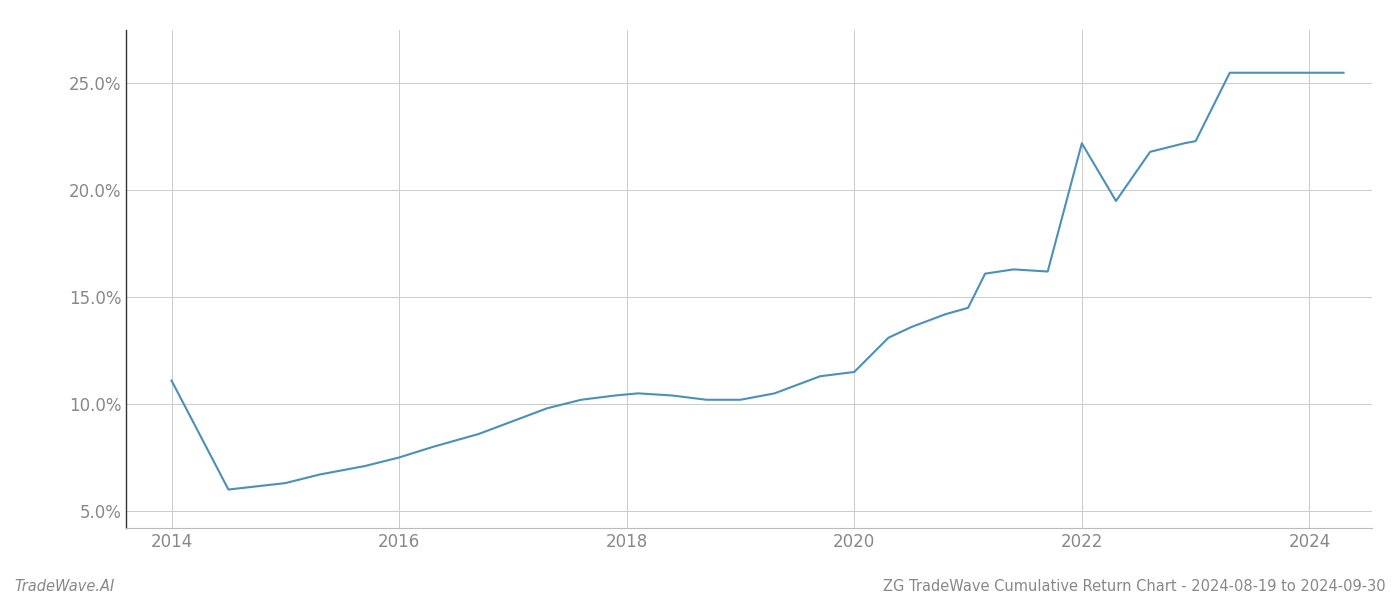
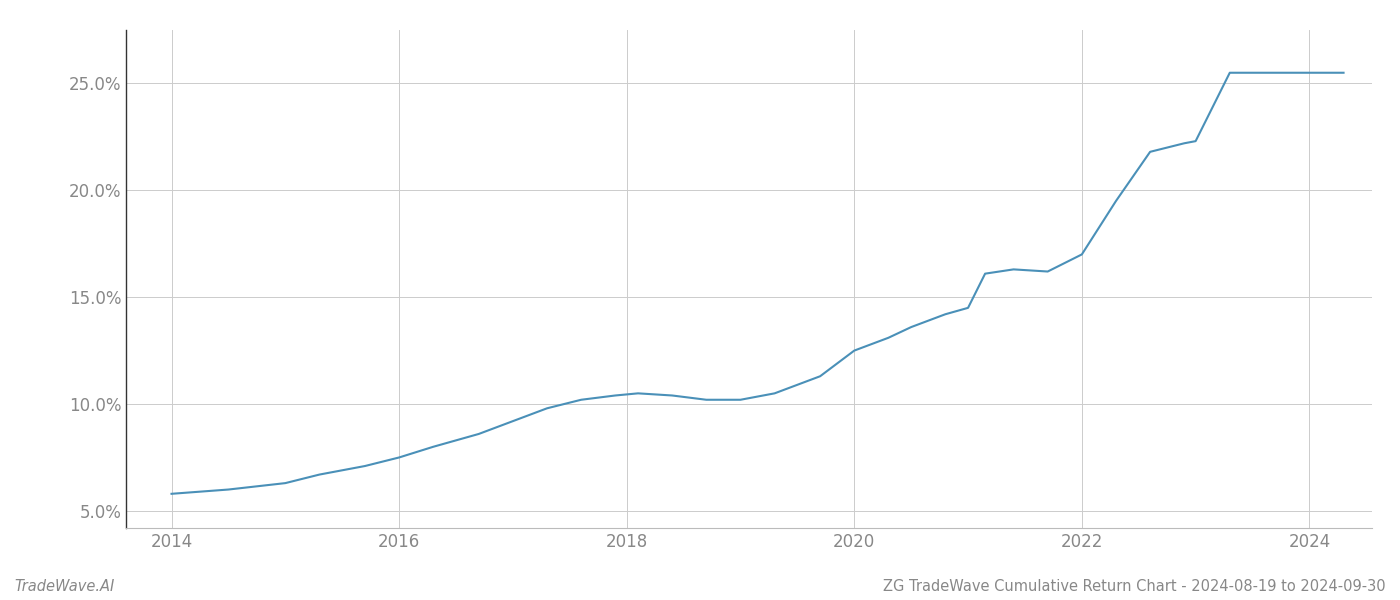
2014: 11.1% -> 5.8%
2020: 11.5% -> 12.5%
2022: 22.2% -> 17.0%
